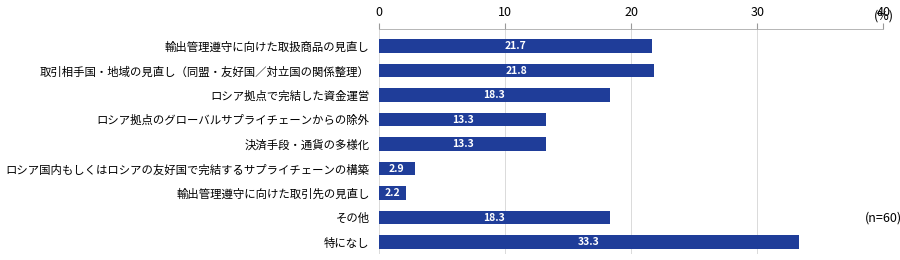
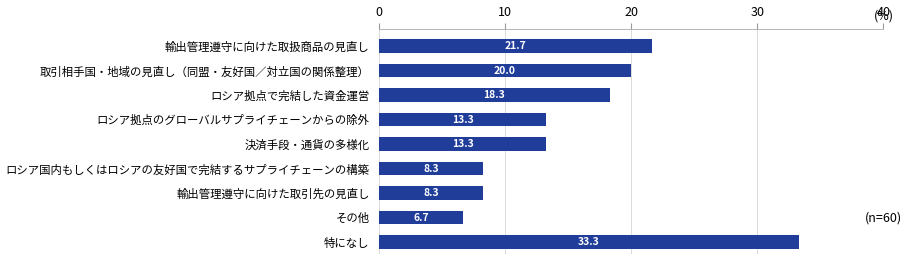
取引相手国・地域の見直し（同盟・友好国／対立国の関係整理）: 21.8 -> 20.0
ロシア国内もしくはロシアの友好国で完結するサプライチェーンの構築: 2.9 -> 8.3
輸出管理遵守に向けた取引先の見直し: 2.2 -> 8.3
その他: 18.3 -> 6.7
